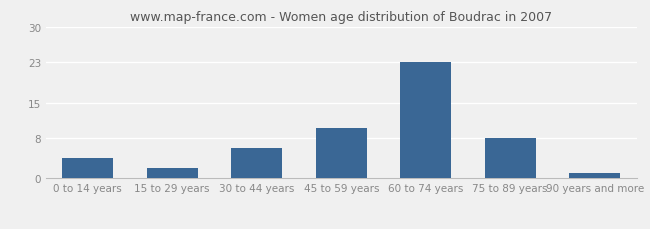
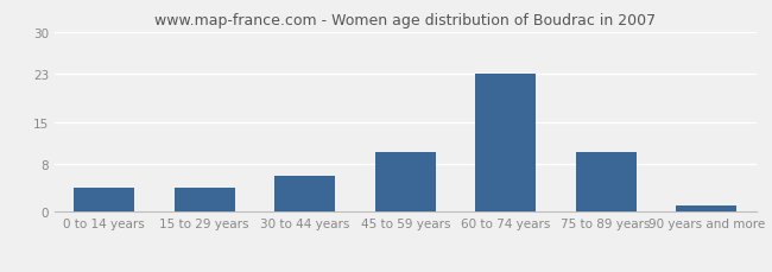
15 to 29 years: 2 -> 4
75 to 89 years: 8 -> 10
